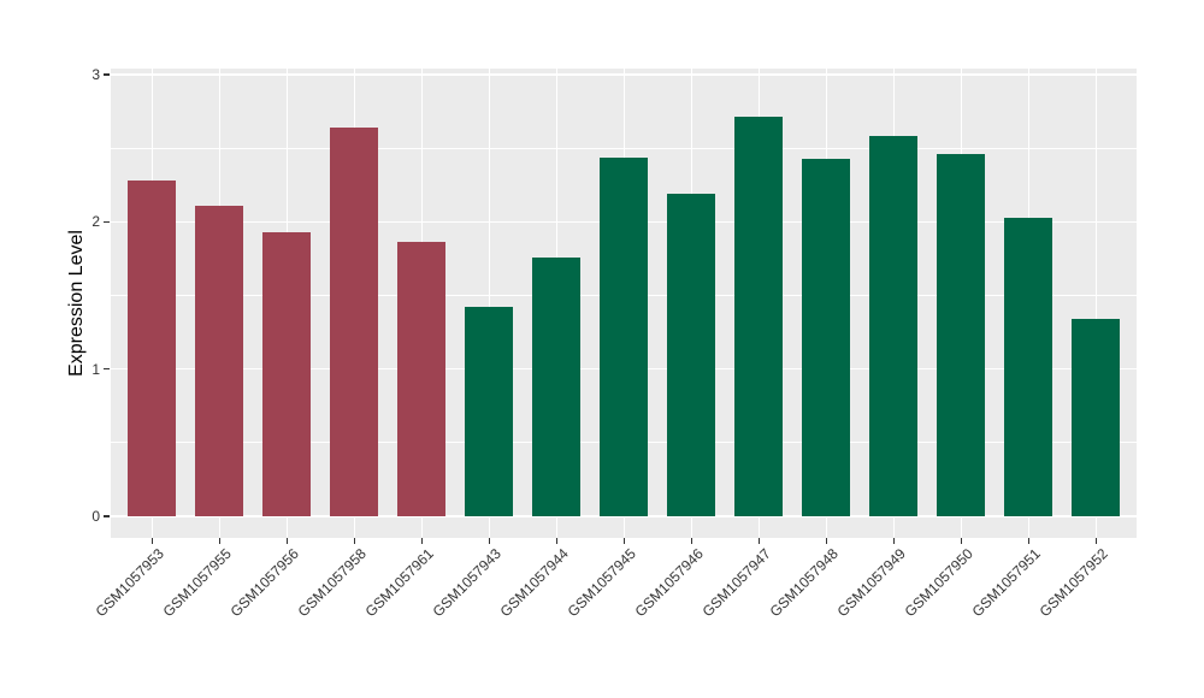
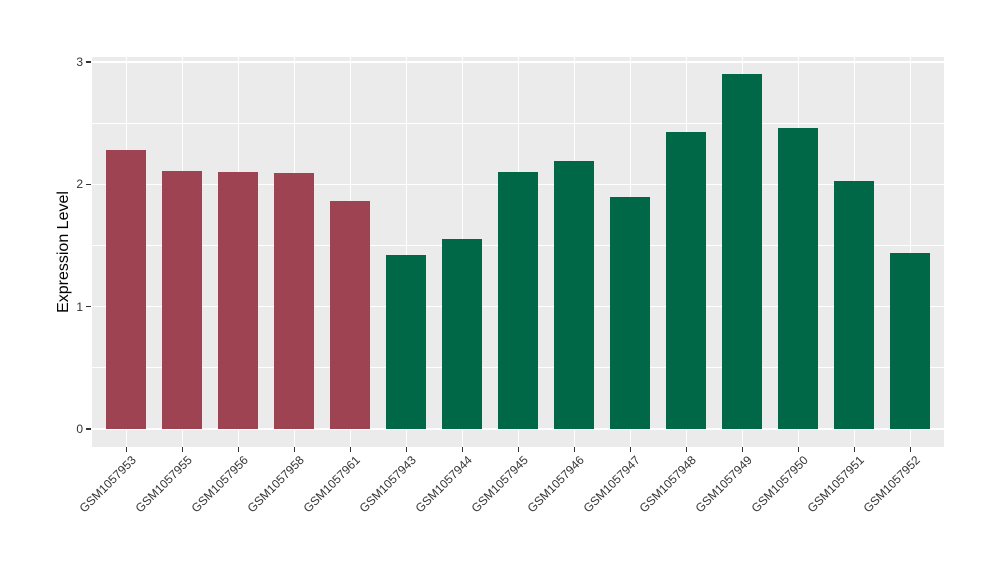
GSM1057956: 1.93 -> 2.10
GSM1057958: 2.64 -> 2.09
GSM1057944: 1.76 -> 1.55
GSM1057945: 2.44 -> 2.10
GSM1057947: 2.71 -> 1.90
GSM1057949: 2.58 -> 2.90
GSM1057952: 1.34 -> 1.44
